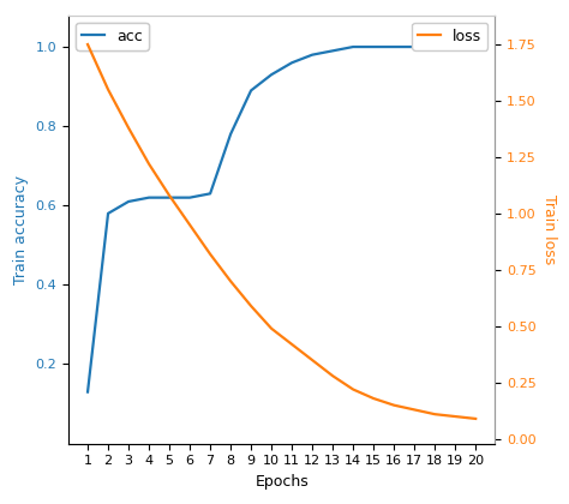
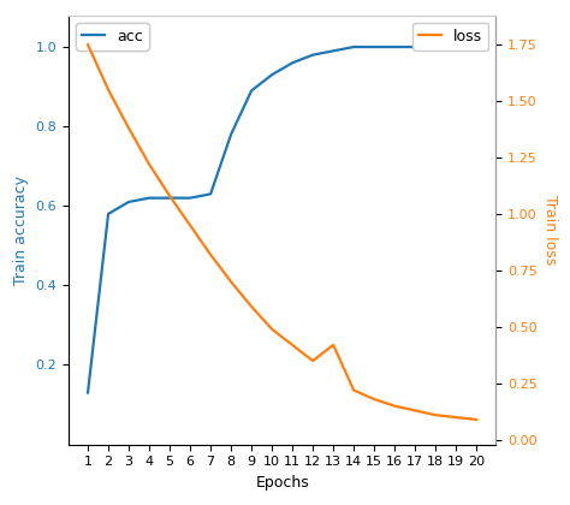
loss/13: 0.28 -> 0.42
